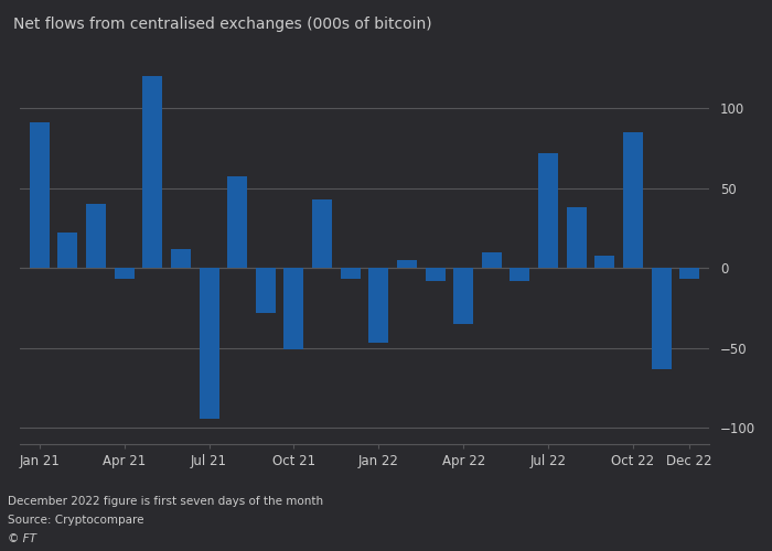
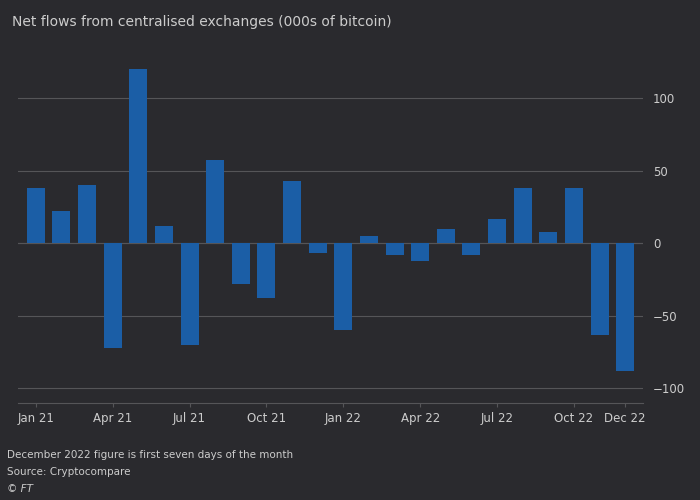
Jan 21: 91 -> 38
Apr 21: -7 -> -72
Jul 21: -94 -> -70
Oct 21: -51 -> -38
Jan 22: -47 -> -60
Apr 22: -35 -> -12
Jul 22: 72 -> 17
Oct 22: 85 -> 38
Dec 22: -7 -> -88
